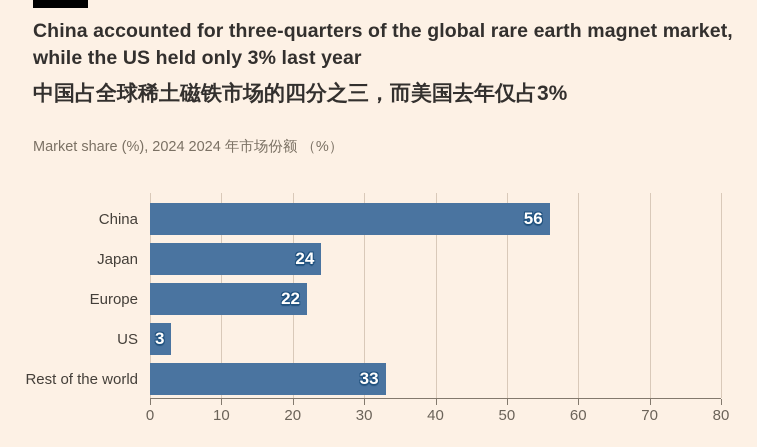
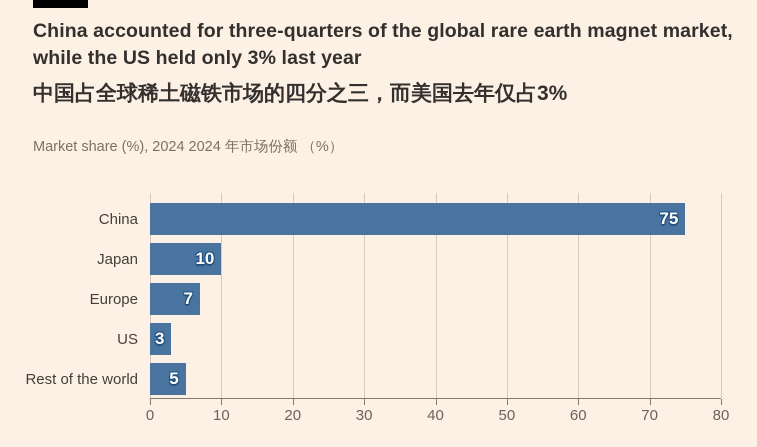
China: 56 -> 75
Japan: 24 -> 10
Europe: 22 -> 7
Rest of the world: 33 -> 5
